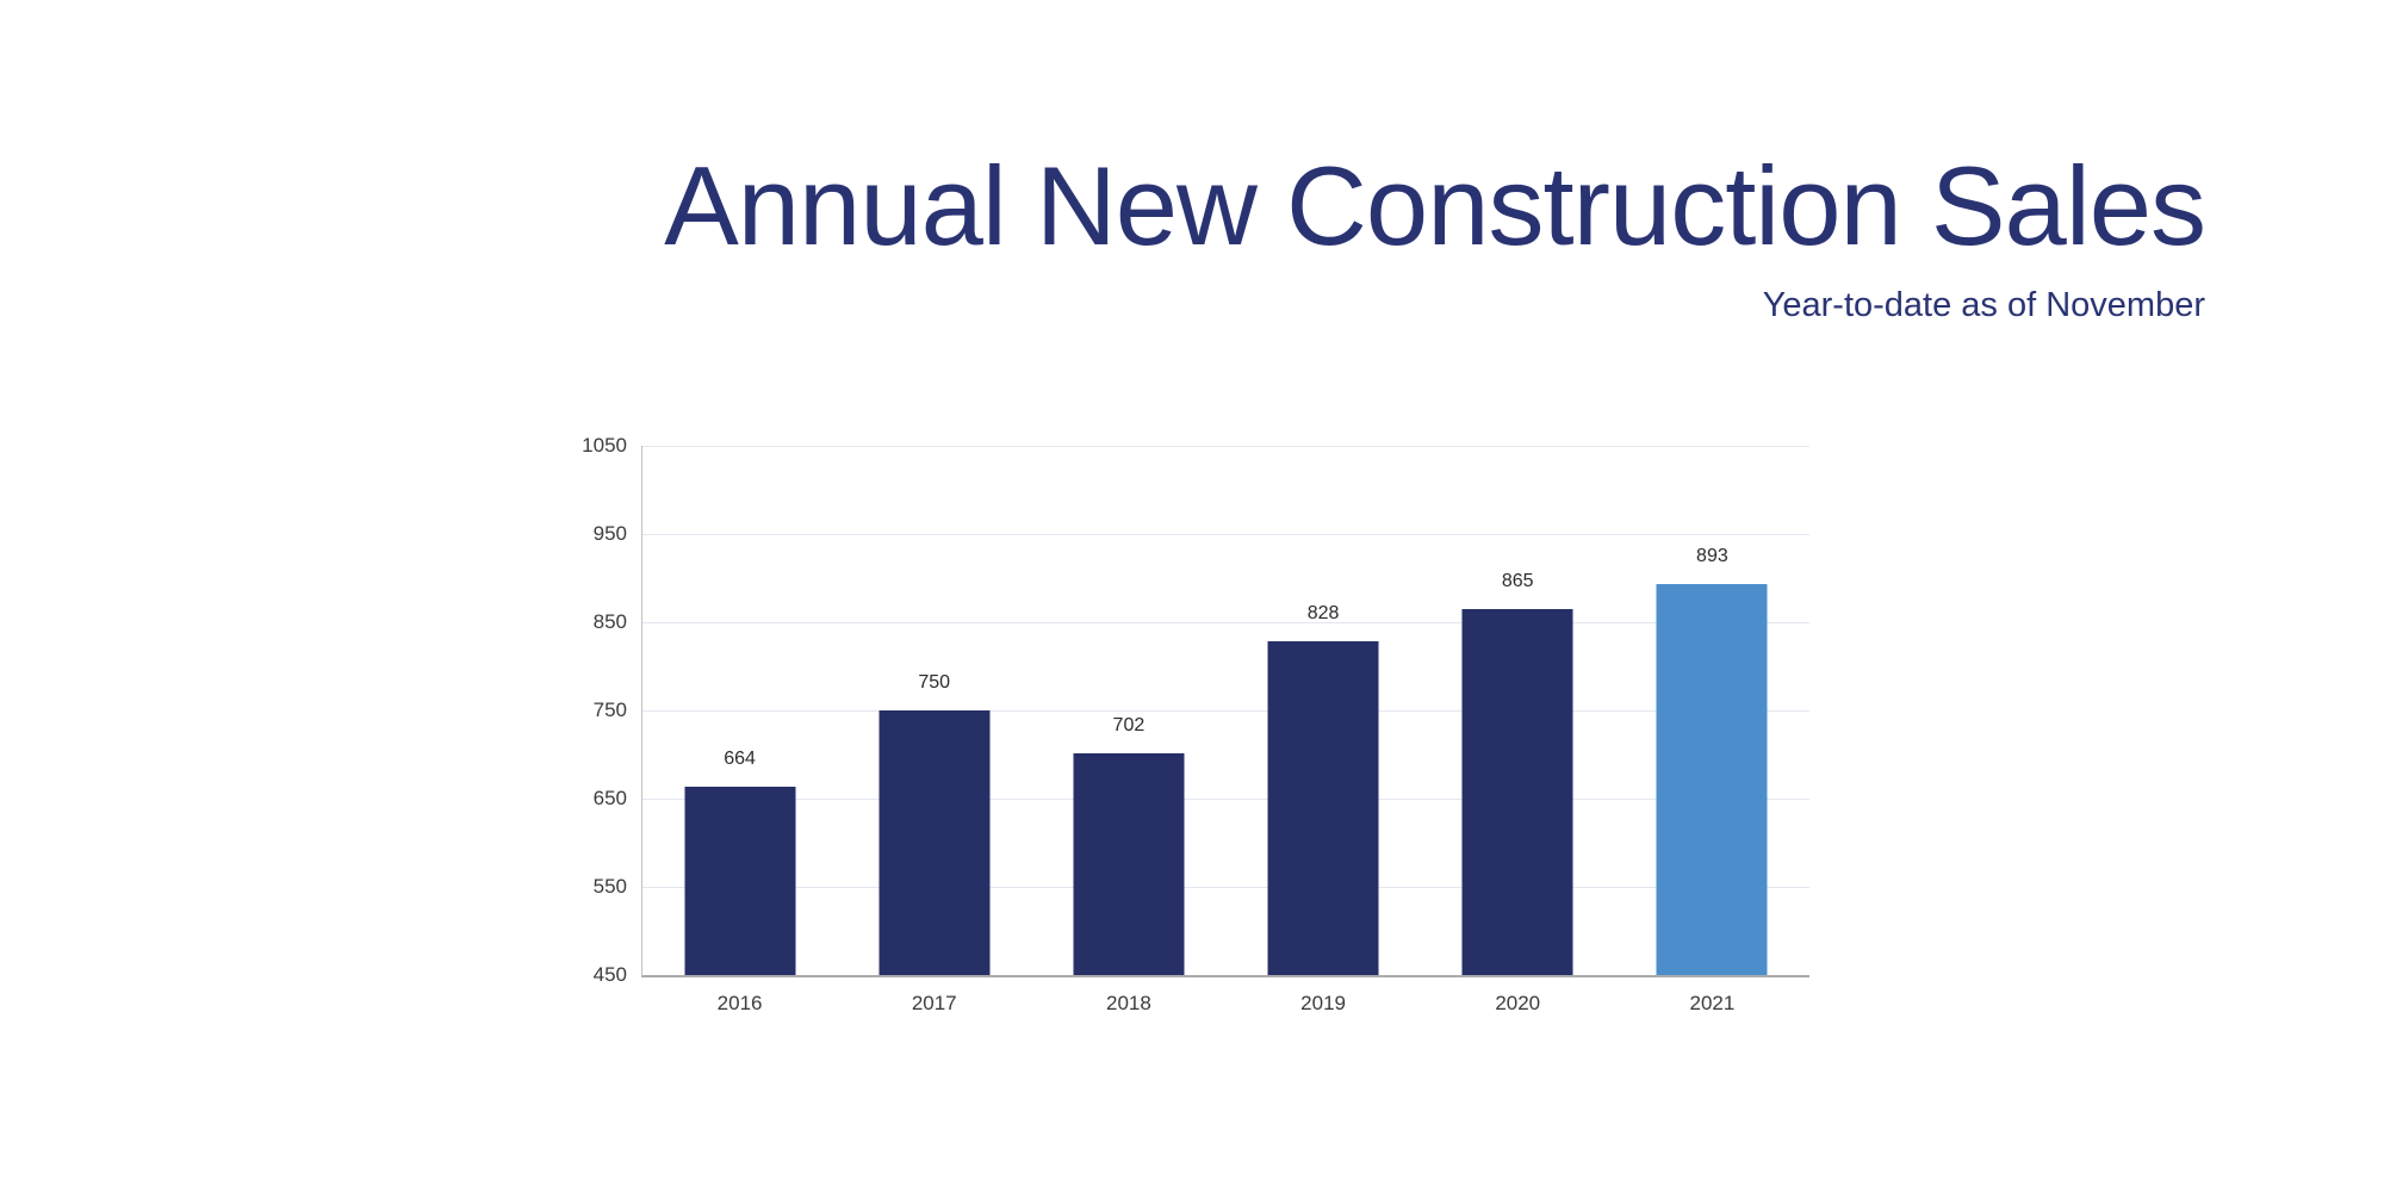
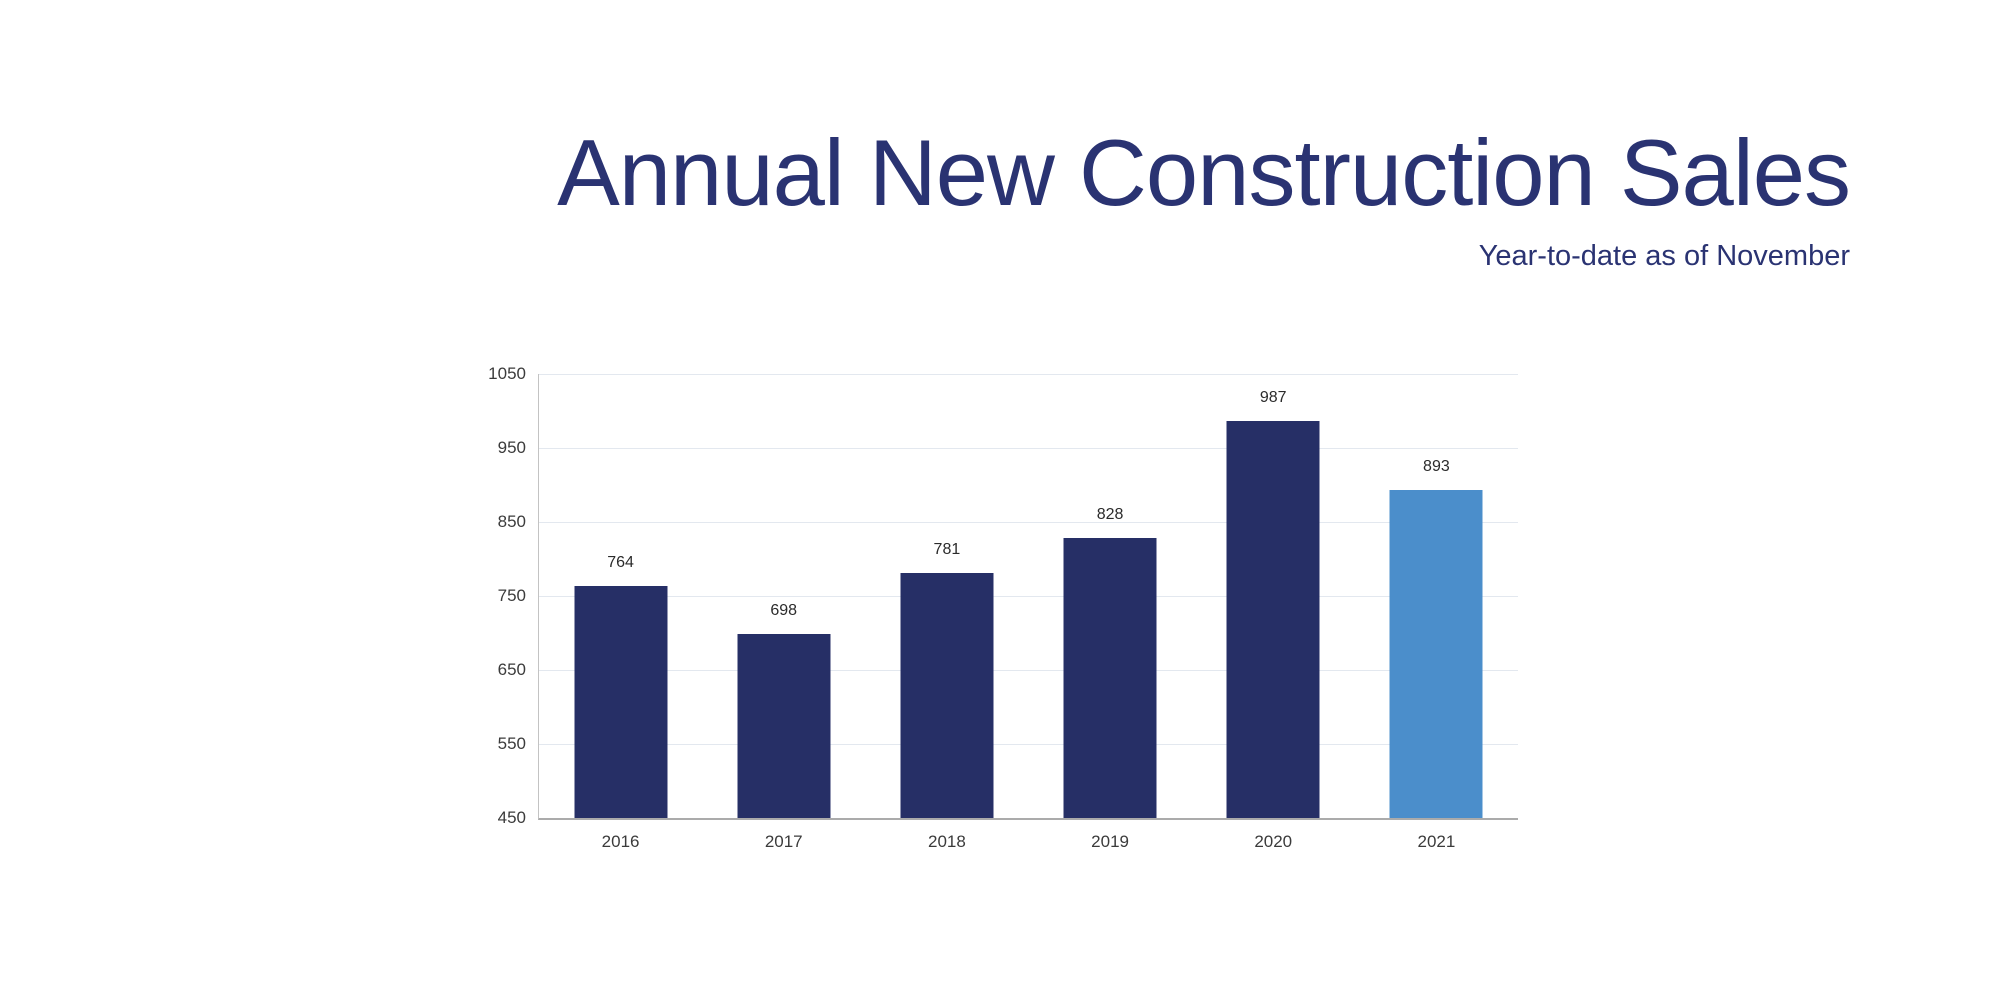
2016: 664 -> 764
2017: 750 -> 698
2018: 702 -> 781
2020: 865 -> 987
